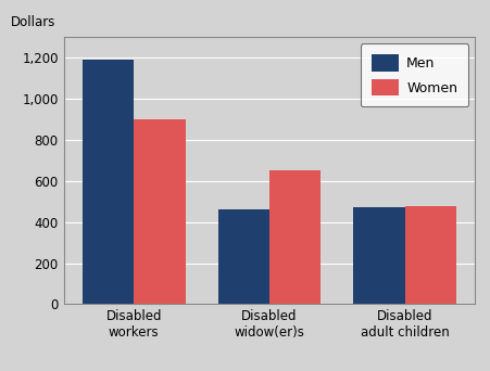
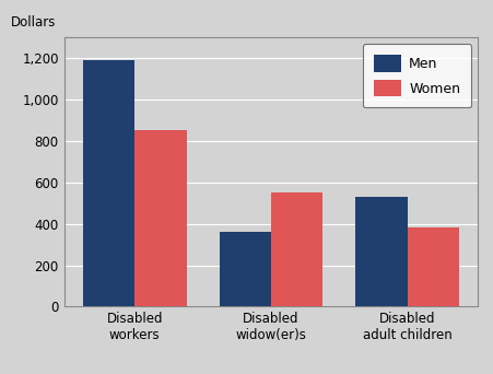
Women/Disabled workers: 900 -> 850
Men/Disabled widow(er)s: 460 -> 360
Women/Disabled widow(er)s: 650 -> 550
Men/Disabled adult children: 470 -> 530
Women/Disabled adult children: 480 -> 380
